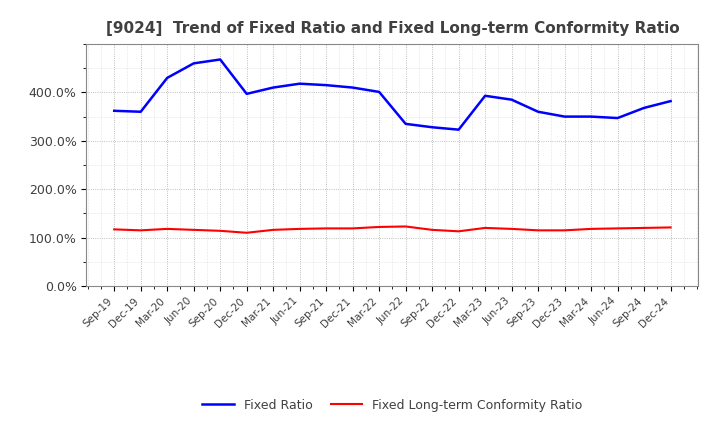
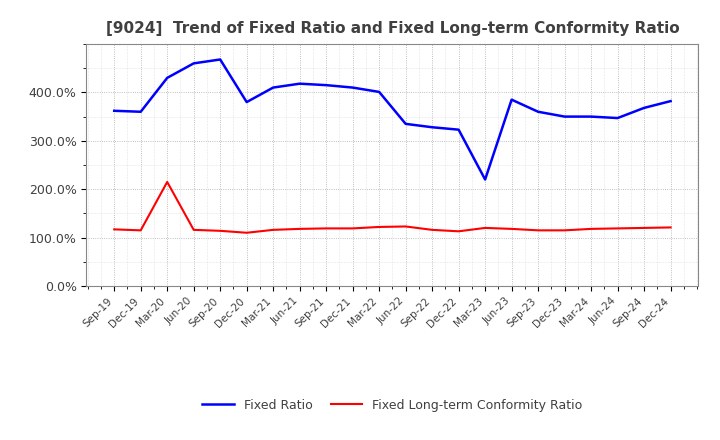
Fixed Long-term Conformity Ratio/Mar-20: 118% -> 215%
Fixed Ratio/Dec-20: 397% -> 380%
Fixed Ratio/Mar-23: 393% -> 220%
